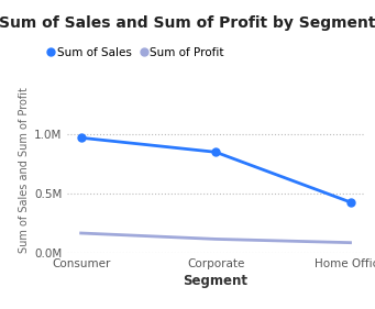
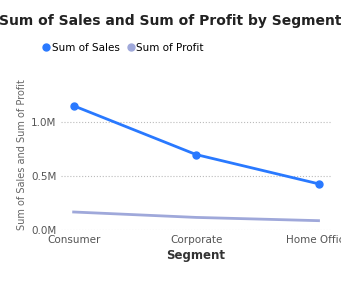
Sum of Sales/Consumer: 0.97M -> 1.15M
Sum of Sales/Corporate: 0.85M -> 0.70M
